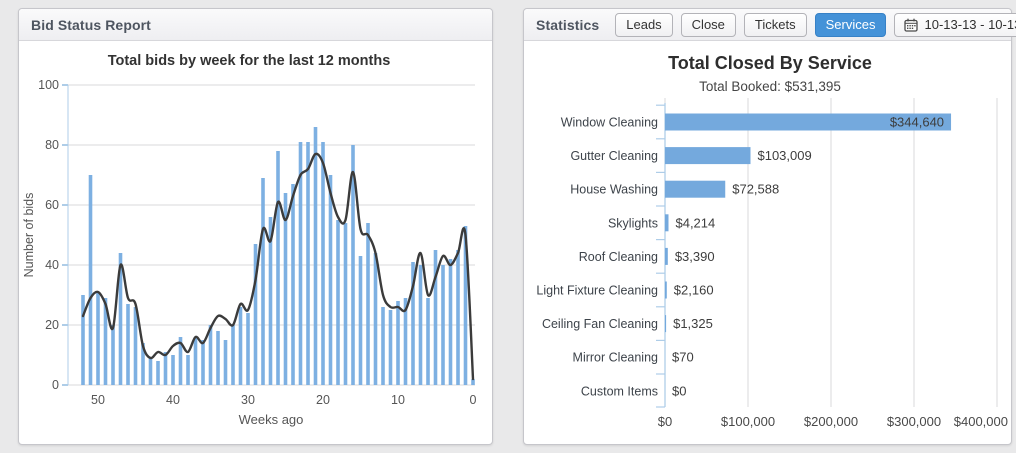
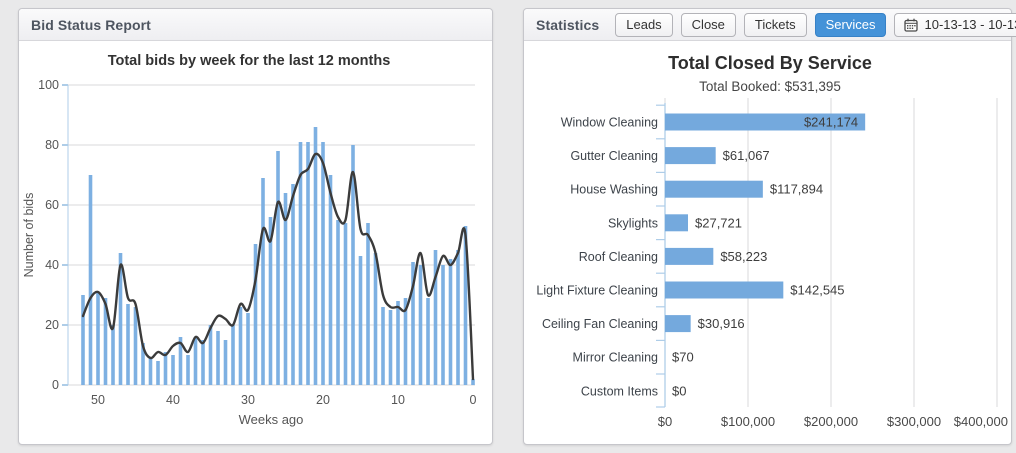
Total Closed By Service/Window Cleaning: $344,640 -> $241,174
Total Closed By Service/Gutter Cleaning: $103,009 -> $61,067
Total Closed By Service/House Washing: $72,588 -> $117,894
Total Closed By Service/Skylights: $4,214 -> $27,721
Total Closed By Service/Roof Cleaning: $3,390 -> $58,223
Total Closed By Service/Light Fixture Cleaning: $2,160 -> $142,545
Total Closed By Service/Ceiling Fan Cleaning: $1,325 -> $30,916
